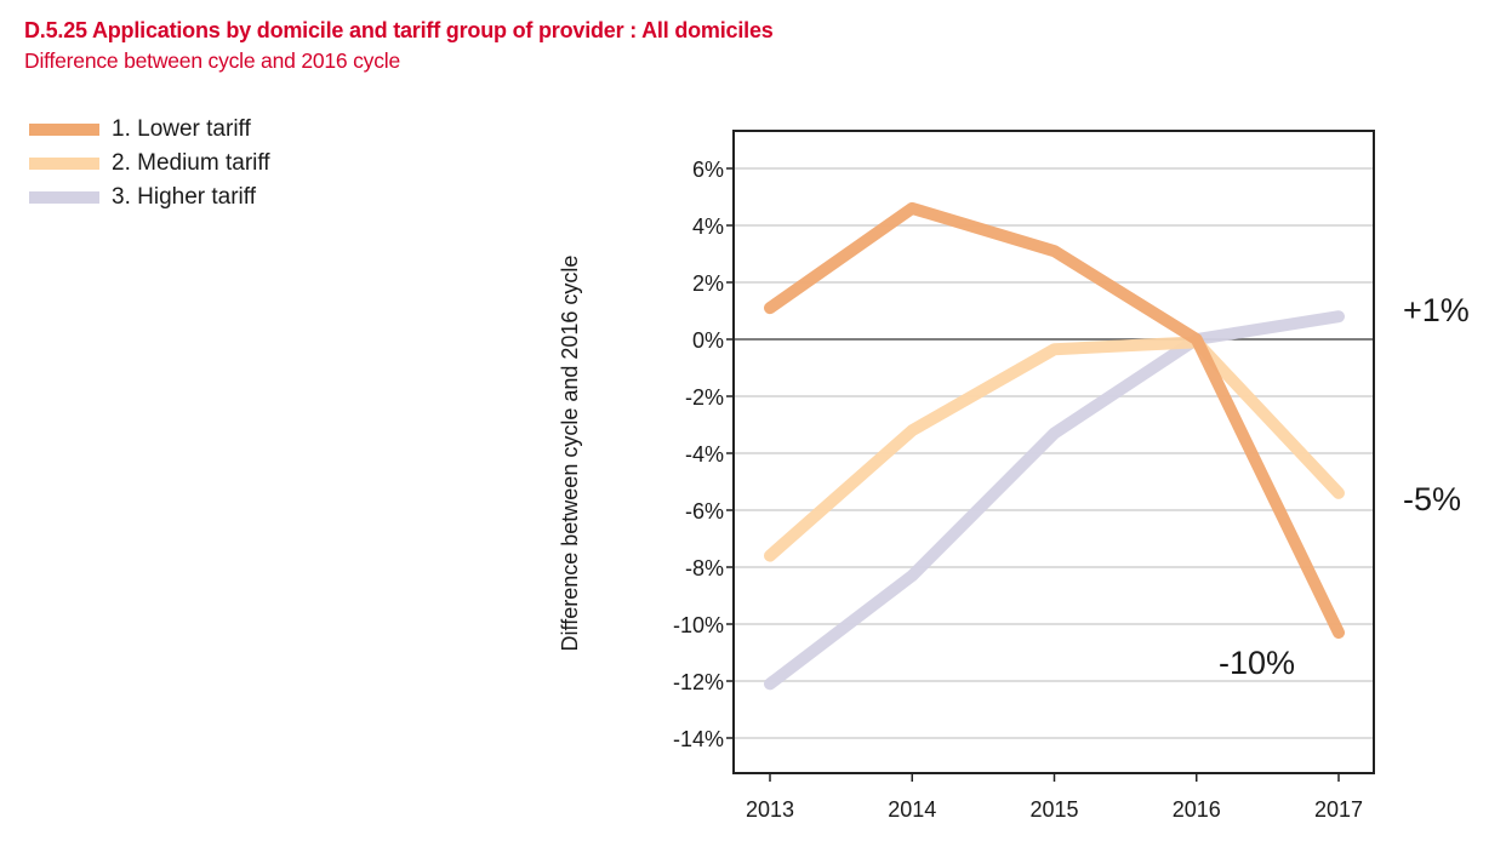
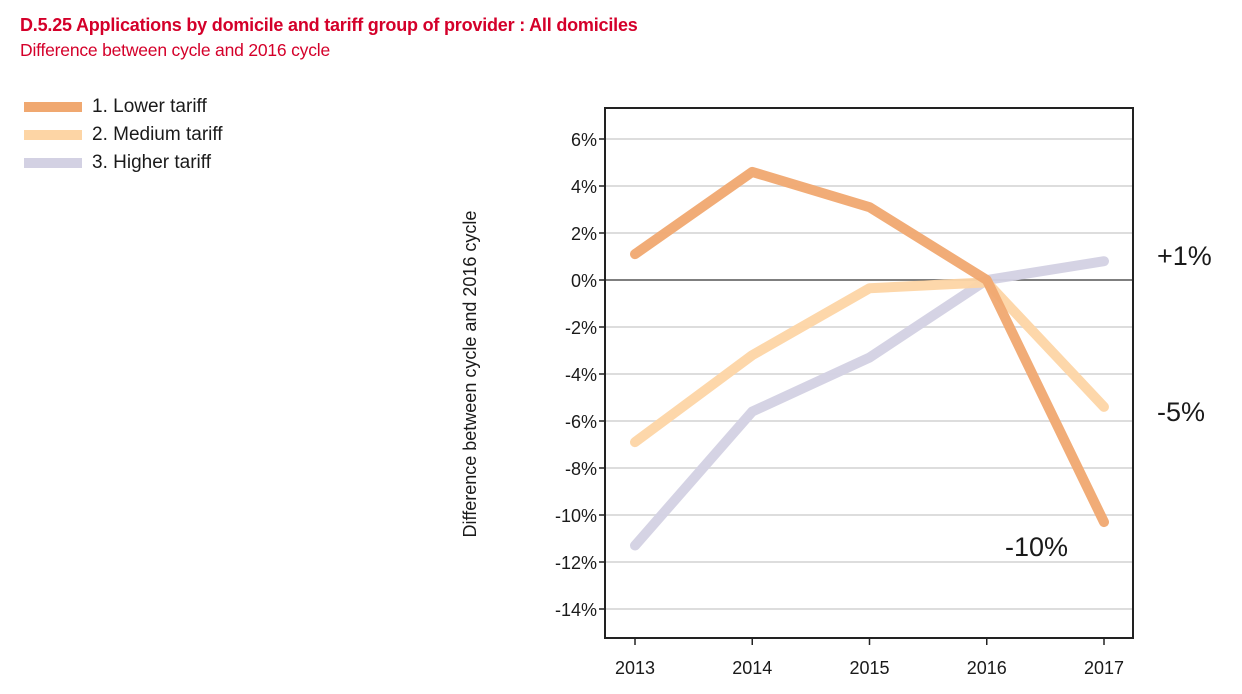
2. Medium tariff/2013: -7.6% -> -6.9%
3. Higher tariff/2013: -12.1% -> -11.3%
3. Higher tariff/2014: -8.3% -> -5.6%
